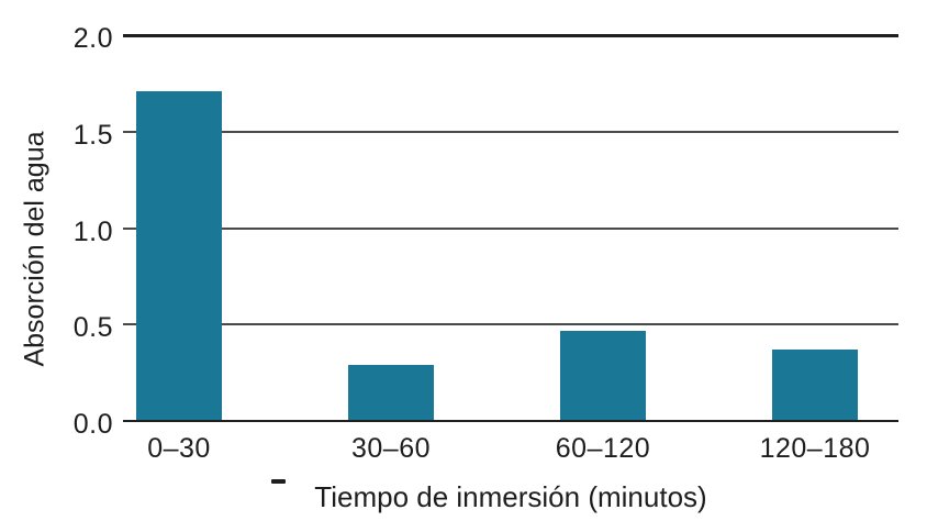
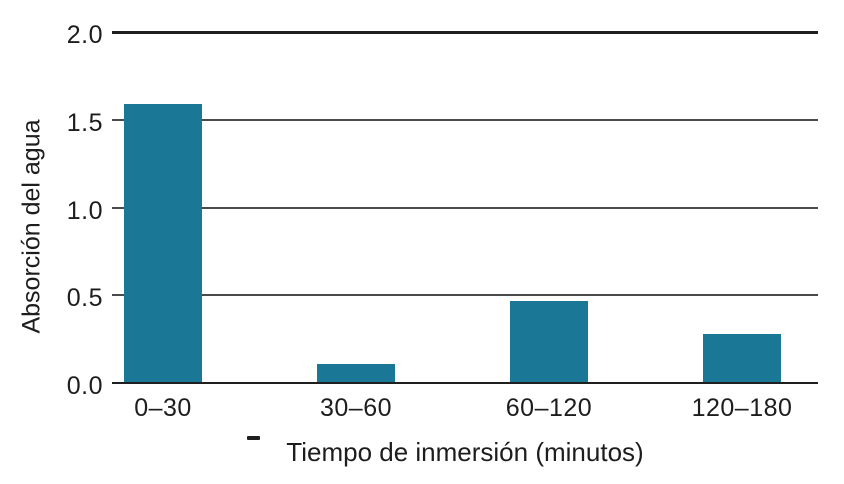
0–30: 1.71 -> 1.59
30–60: 0.29 -> 0.11
120–180: 0.37 -> 0.28
